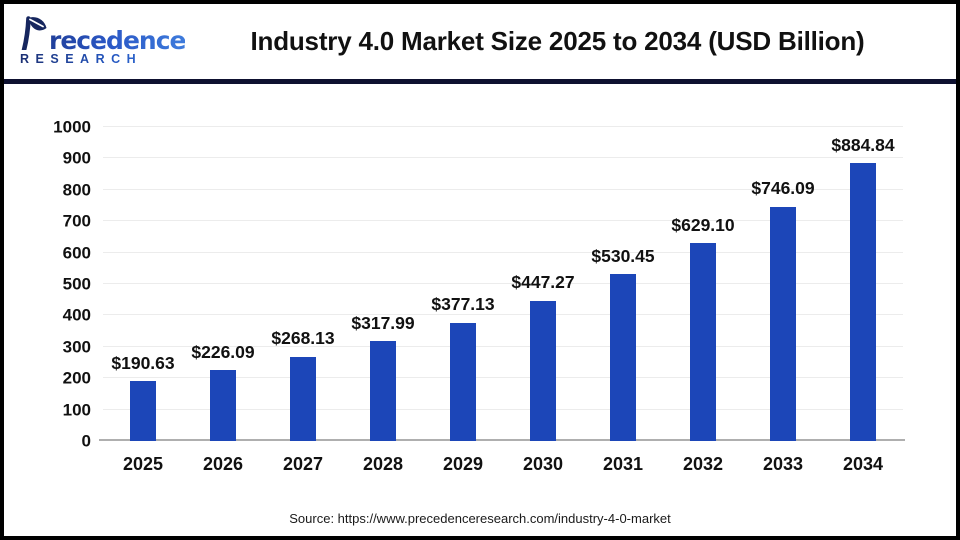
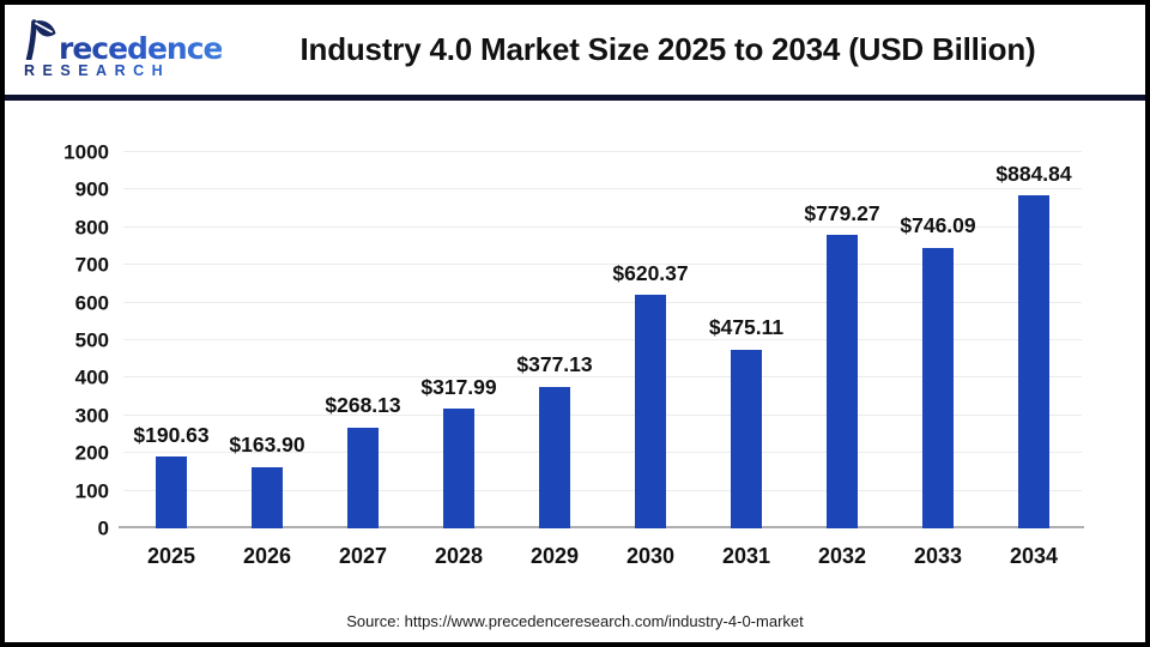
2026: $226.09 -> $163.90
2030: $447.27 -> $620.37
2031: $530.45 -> $475.11
2032: $629.10 -> $779.27
